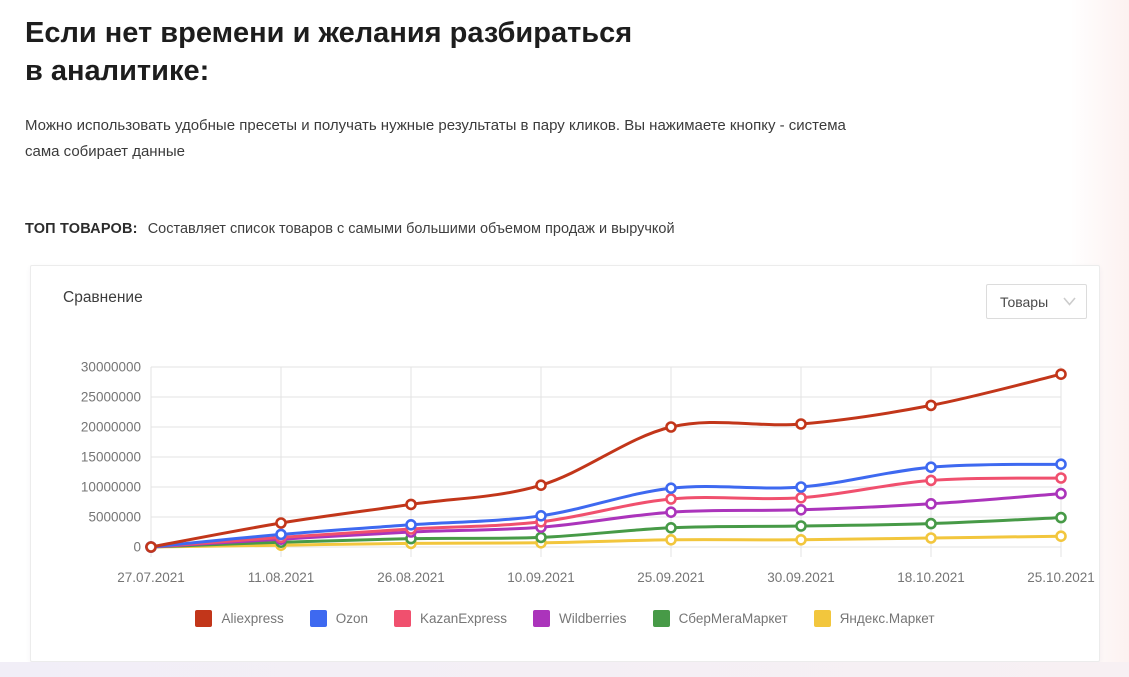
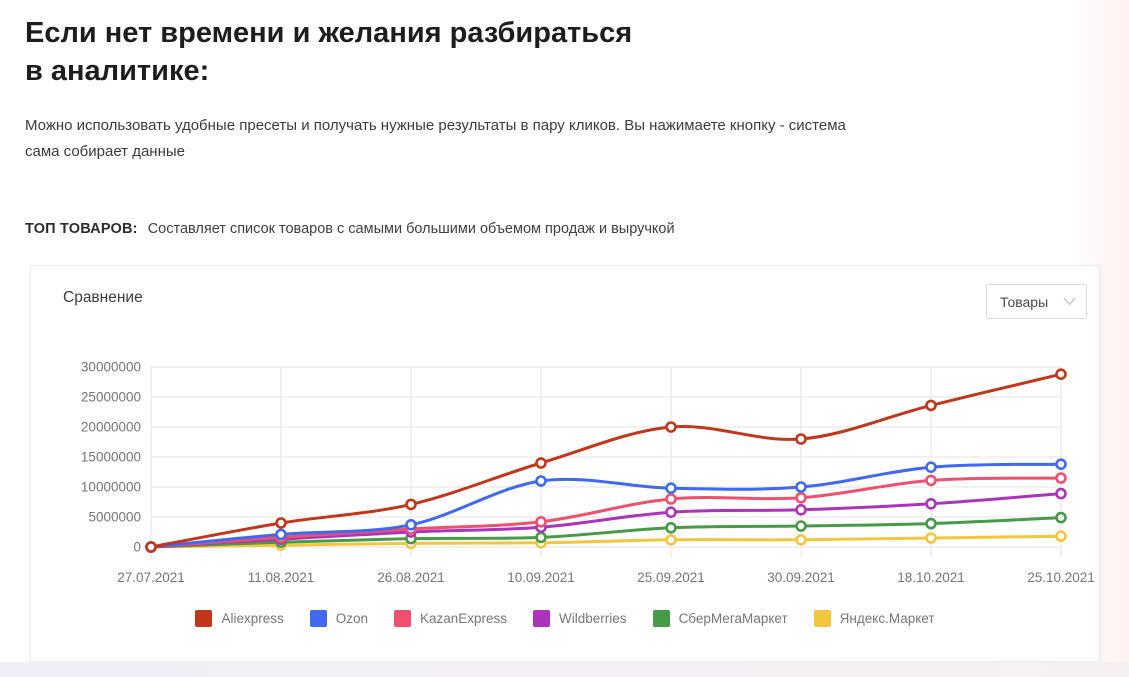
Aliexpress/10.09.2021: 10000000 -> 14000000
Ozon/10.09.2021: 5000000 -> 11000000
Aliexpress/30.09.2021: 20000000 -> 18000000
